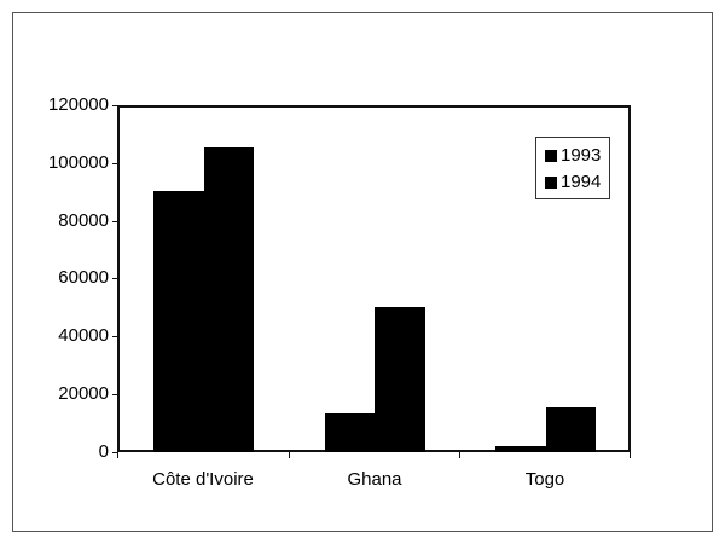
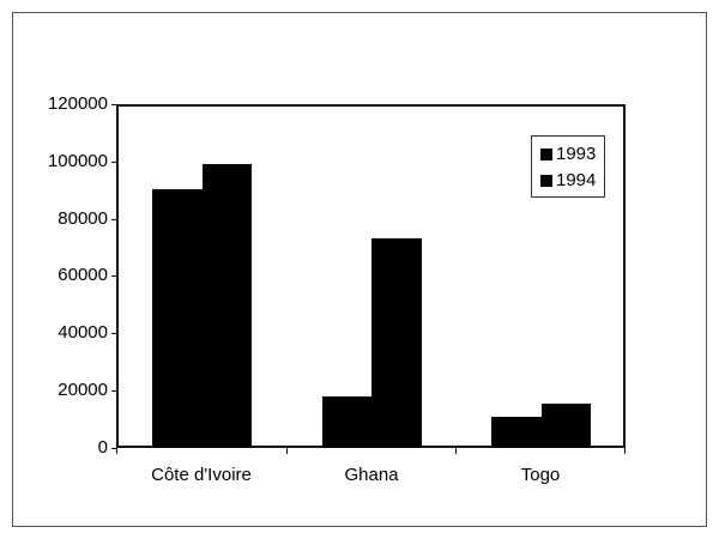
1994/Côte d'Ivoire: 105000 -> 99000
1993/Ghana: 13000 -> 18000
1994/Ghana: 50000 -> 73000
1993/Togo: 2000 -> 11000
